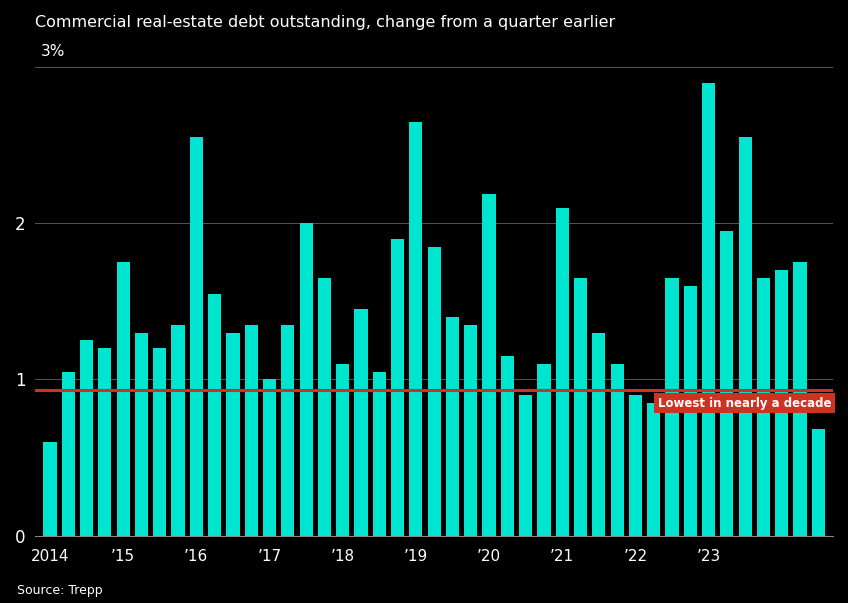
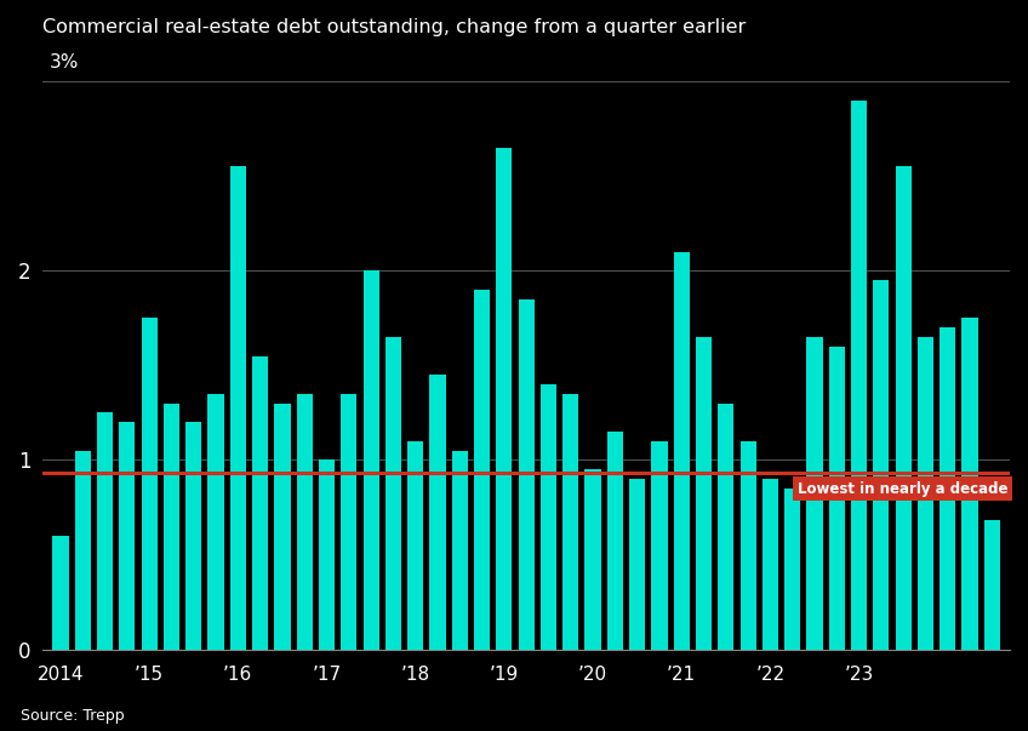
’20: 2.19 -> 0.95
